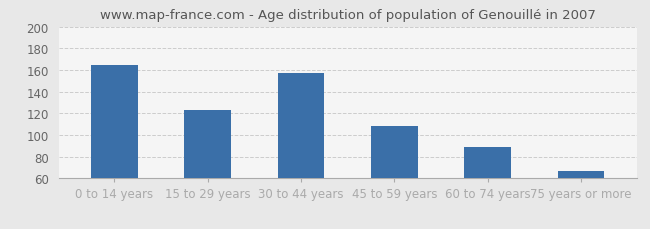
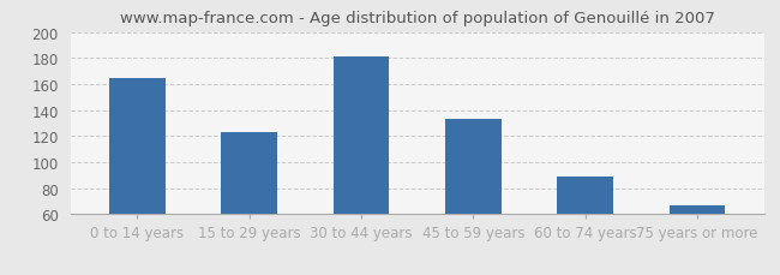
30 to 44 years: 157 -> 181
45 to 59 years: 108 -> 133
